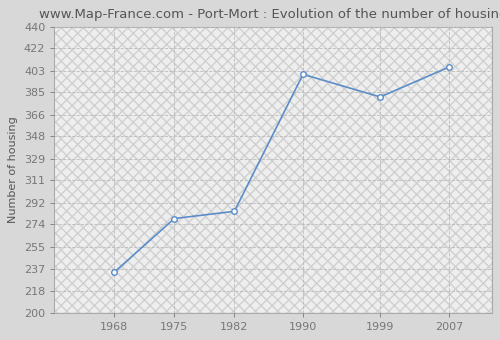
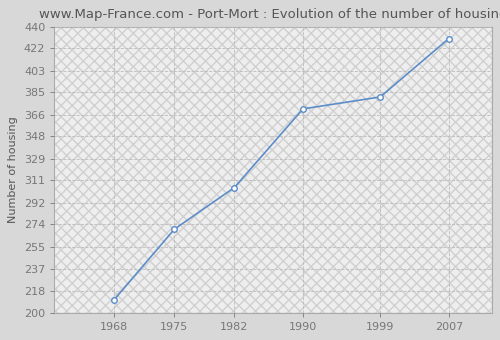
1968: 234 -> 211
1975: 279 -> 270
1982: 285 -> 305
1990: 400 -> 371
2007: 406 -> 430
